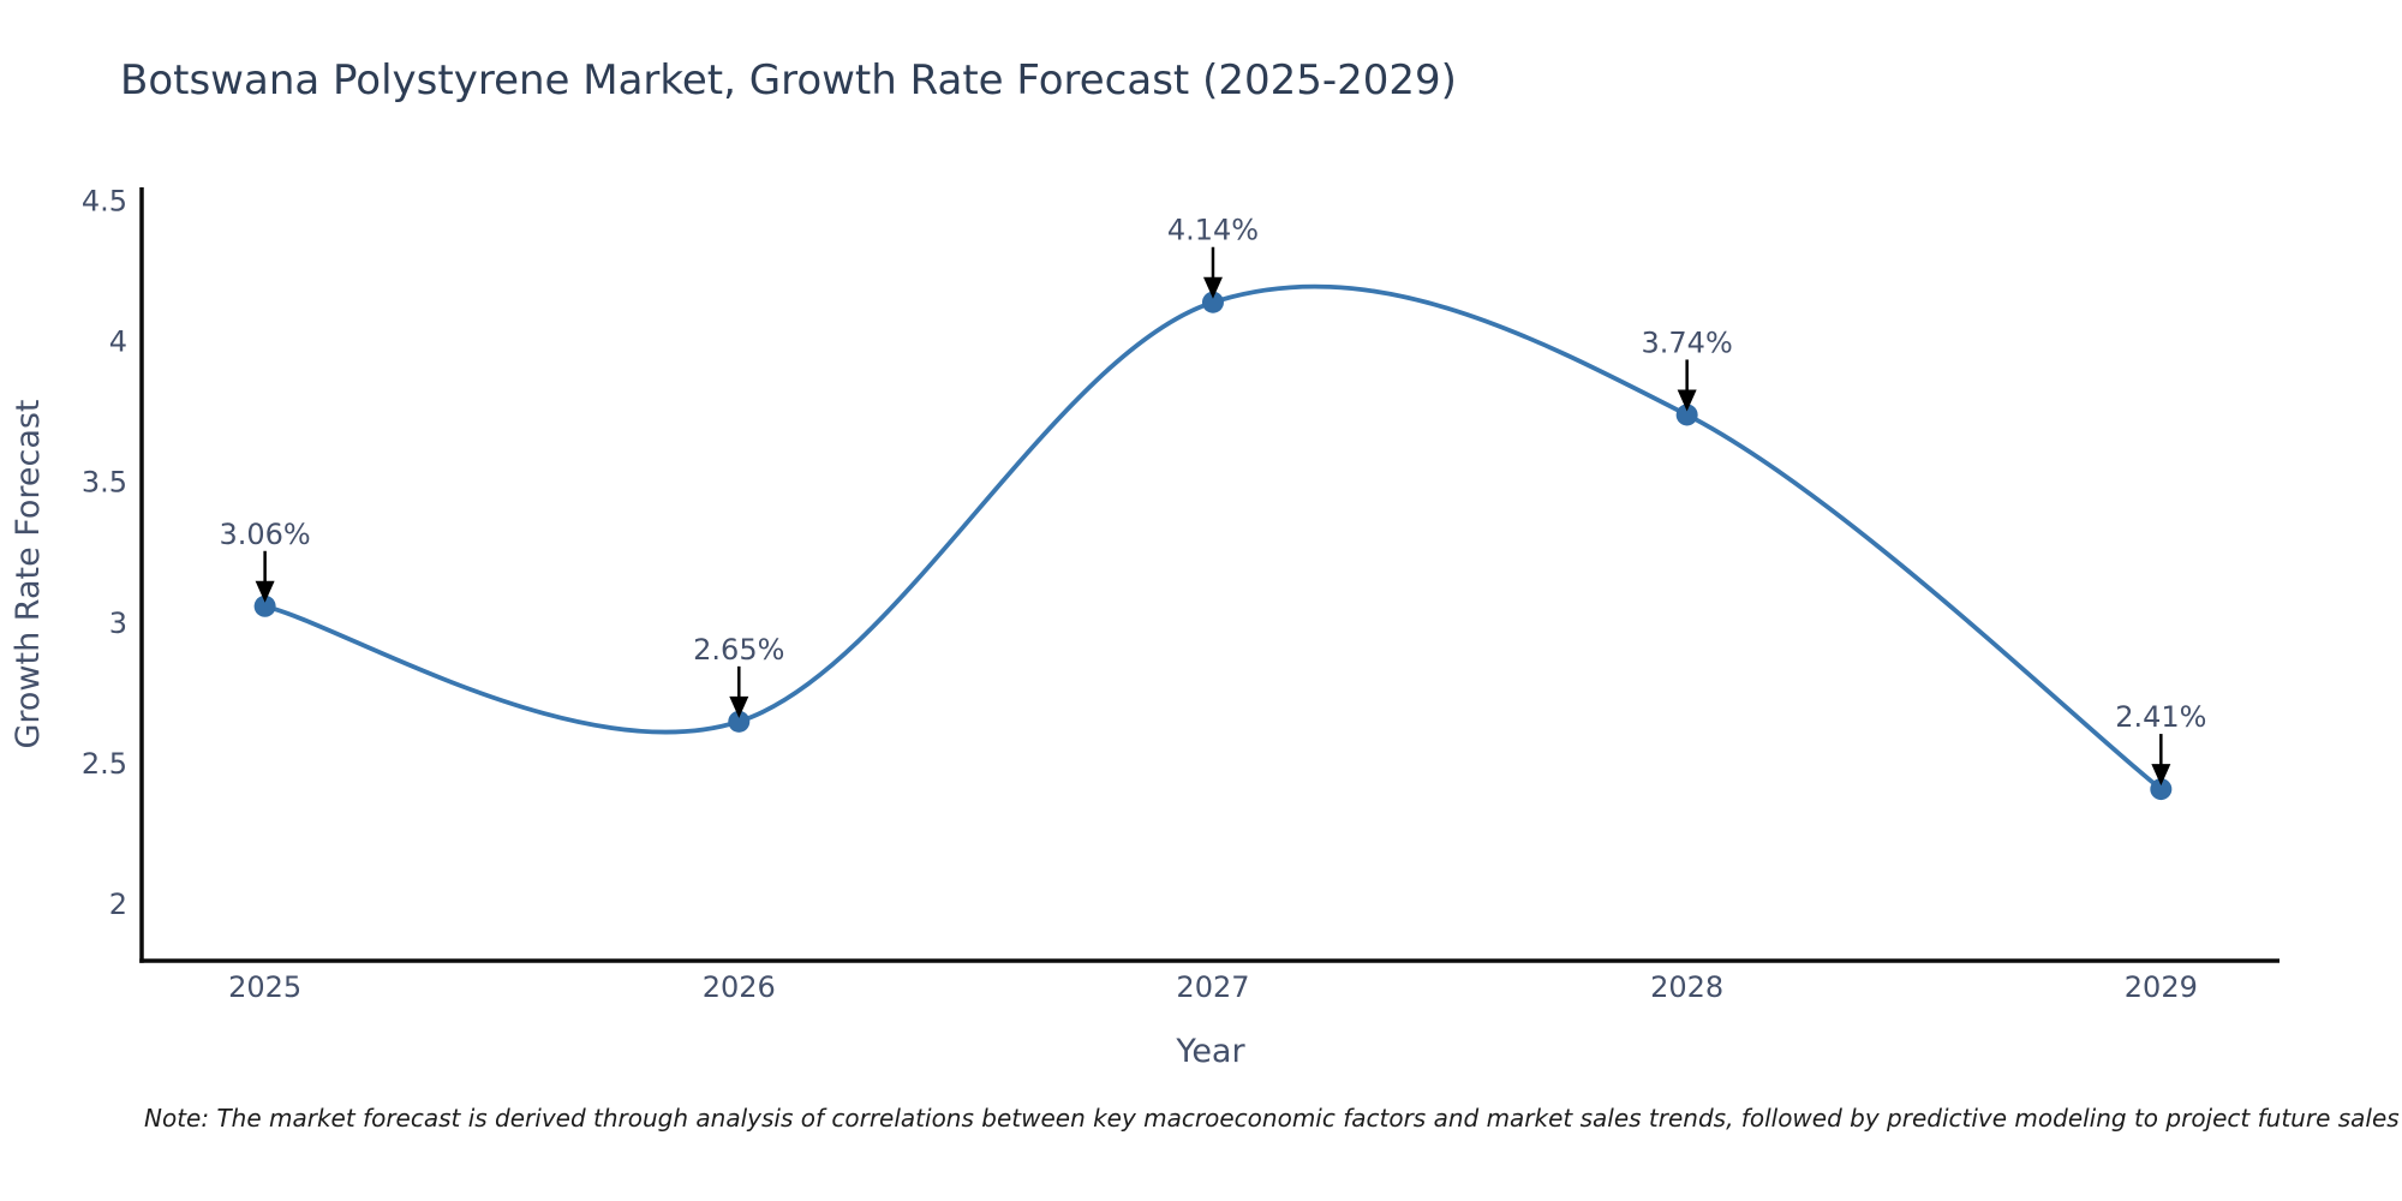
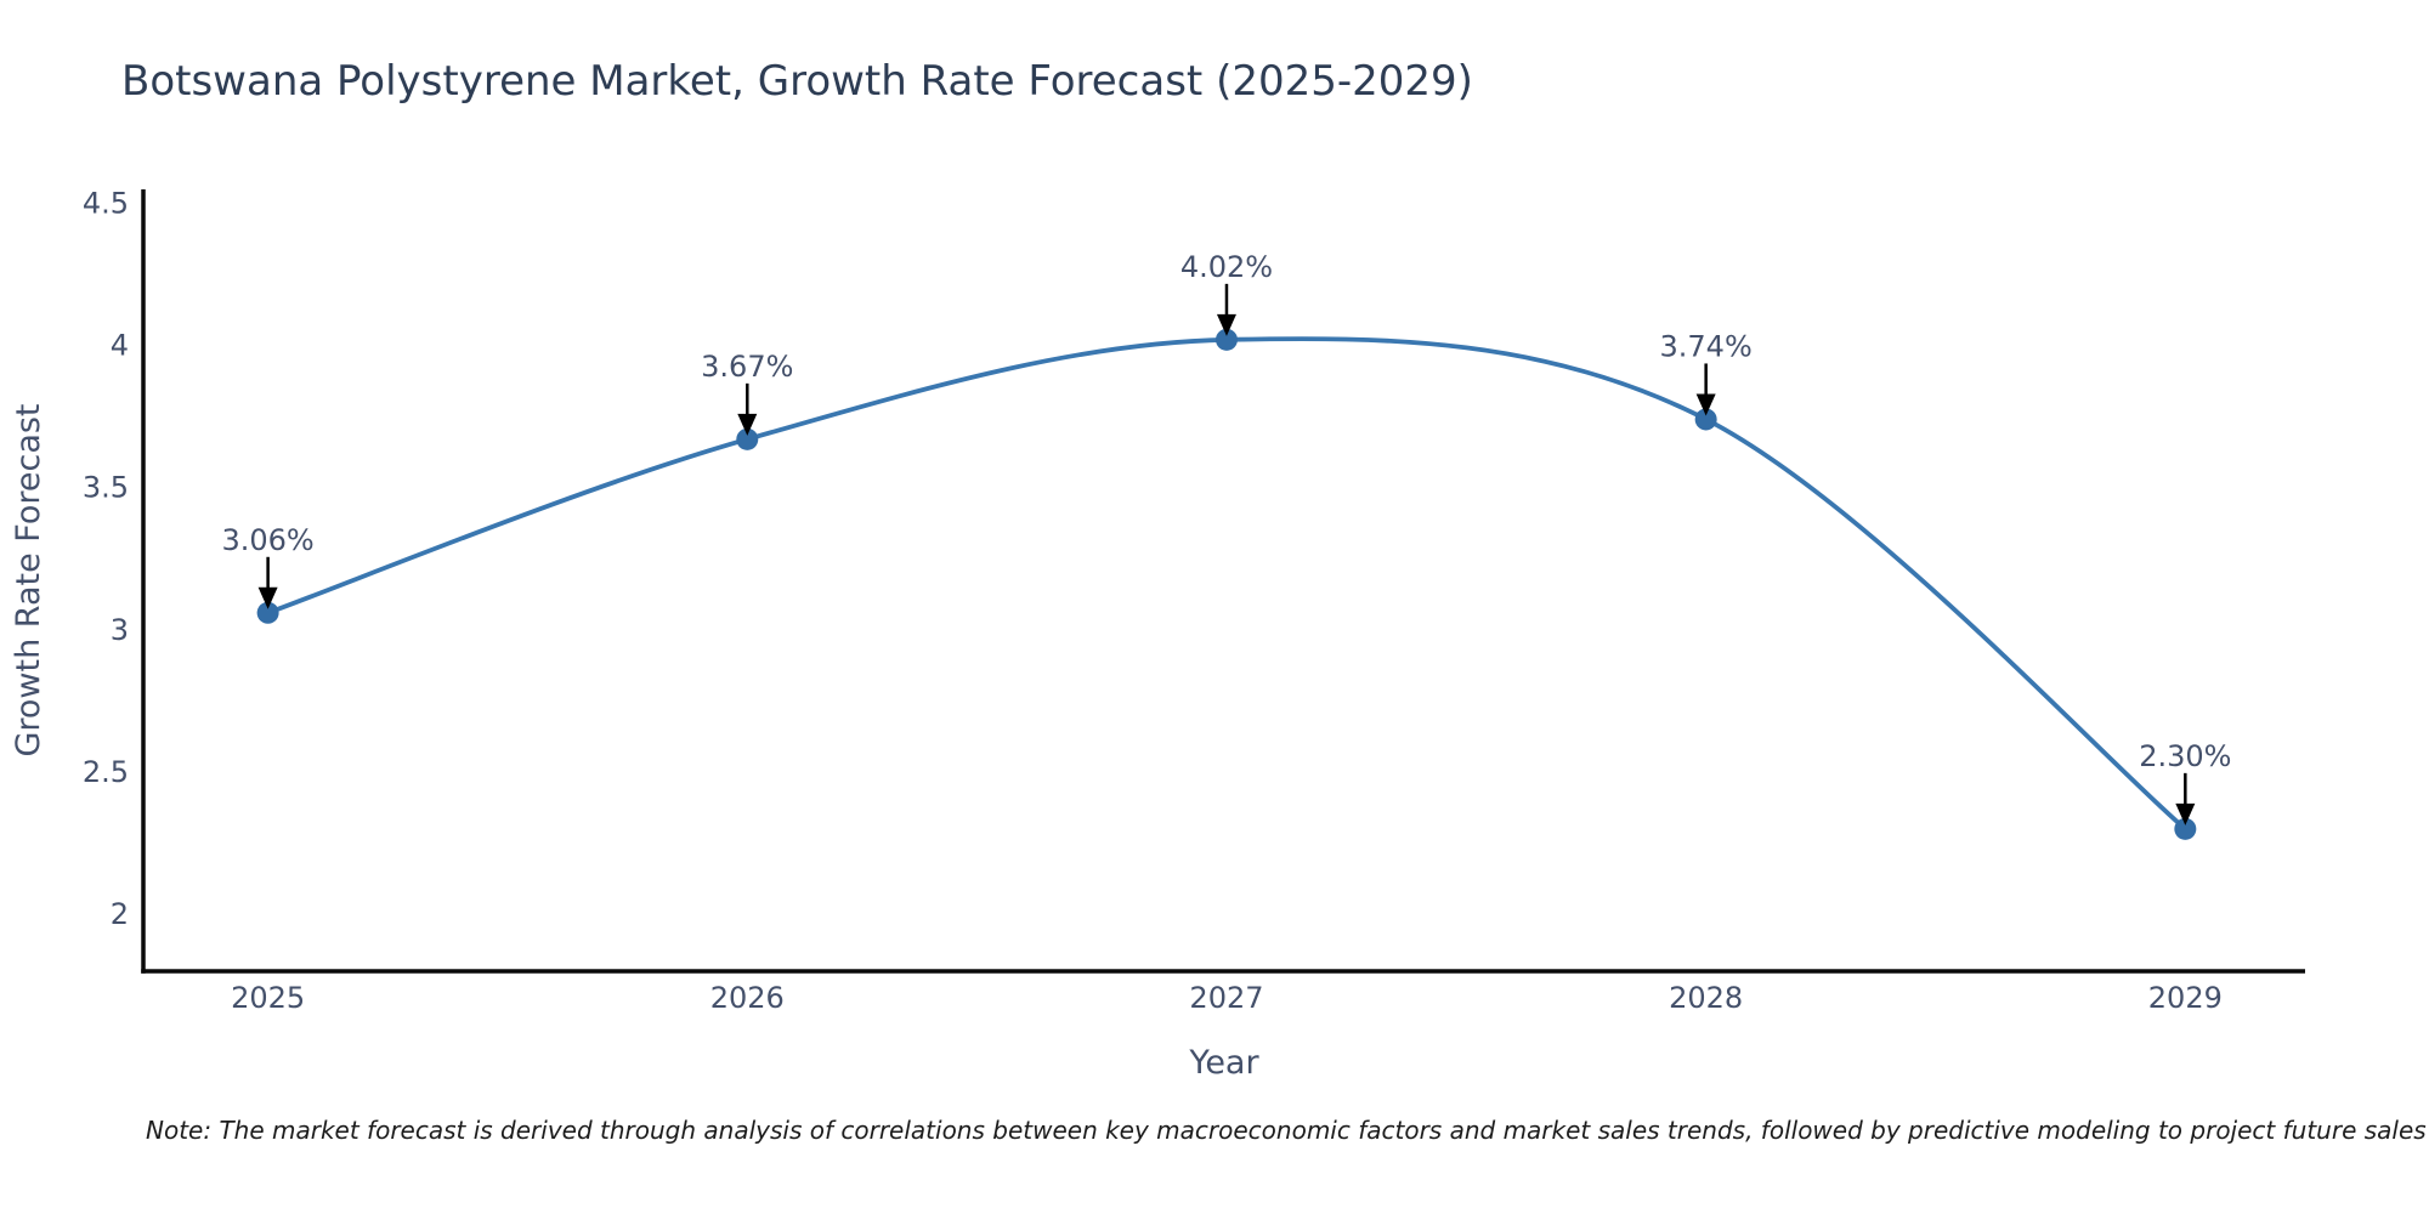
2026: 2.65% -> 3.67%
2027: 4.14% -> 4.02%
2029: 2.41% -> 2.30%
